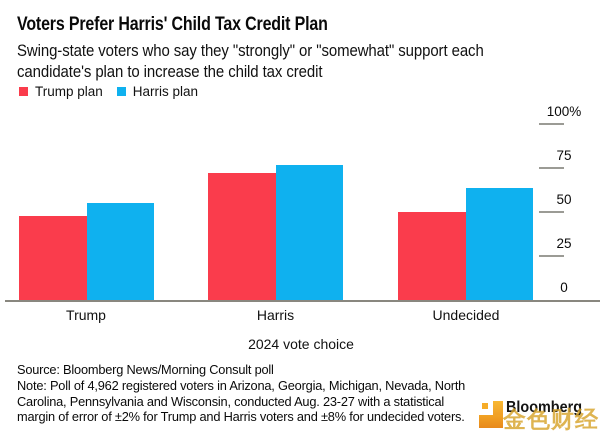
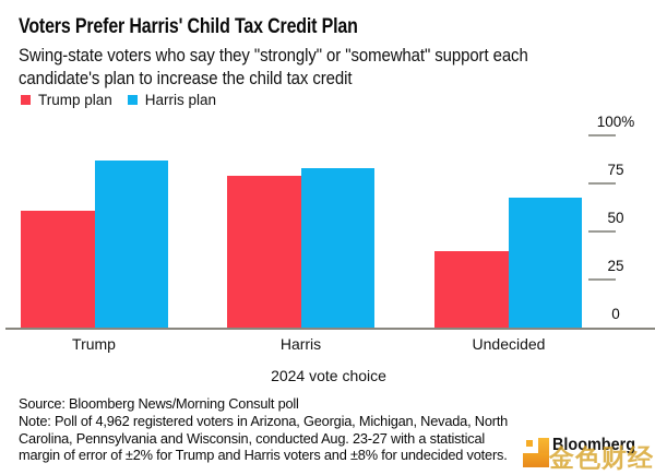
Trump plan/Trump: 48 -> 61
Harris plan/Trump: 55 -> 87
Trump plan/Harris: 72 -> 79
Harris plan/Harris: 77 -> 83
Trump plan/Undecided: 50 -> 40
Harris plan/Undecided: 64 -> 68
